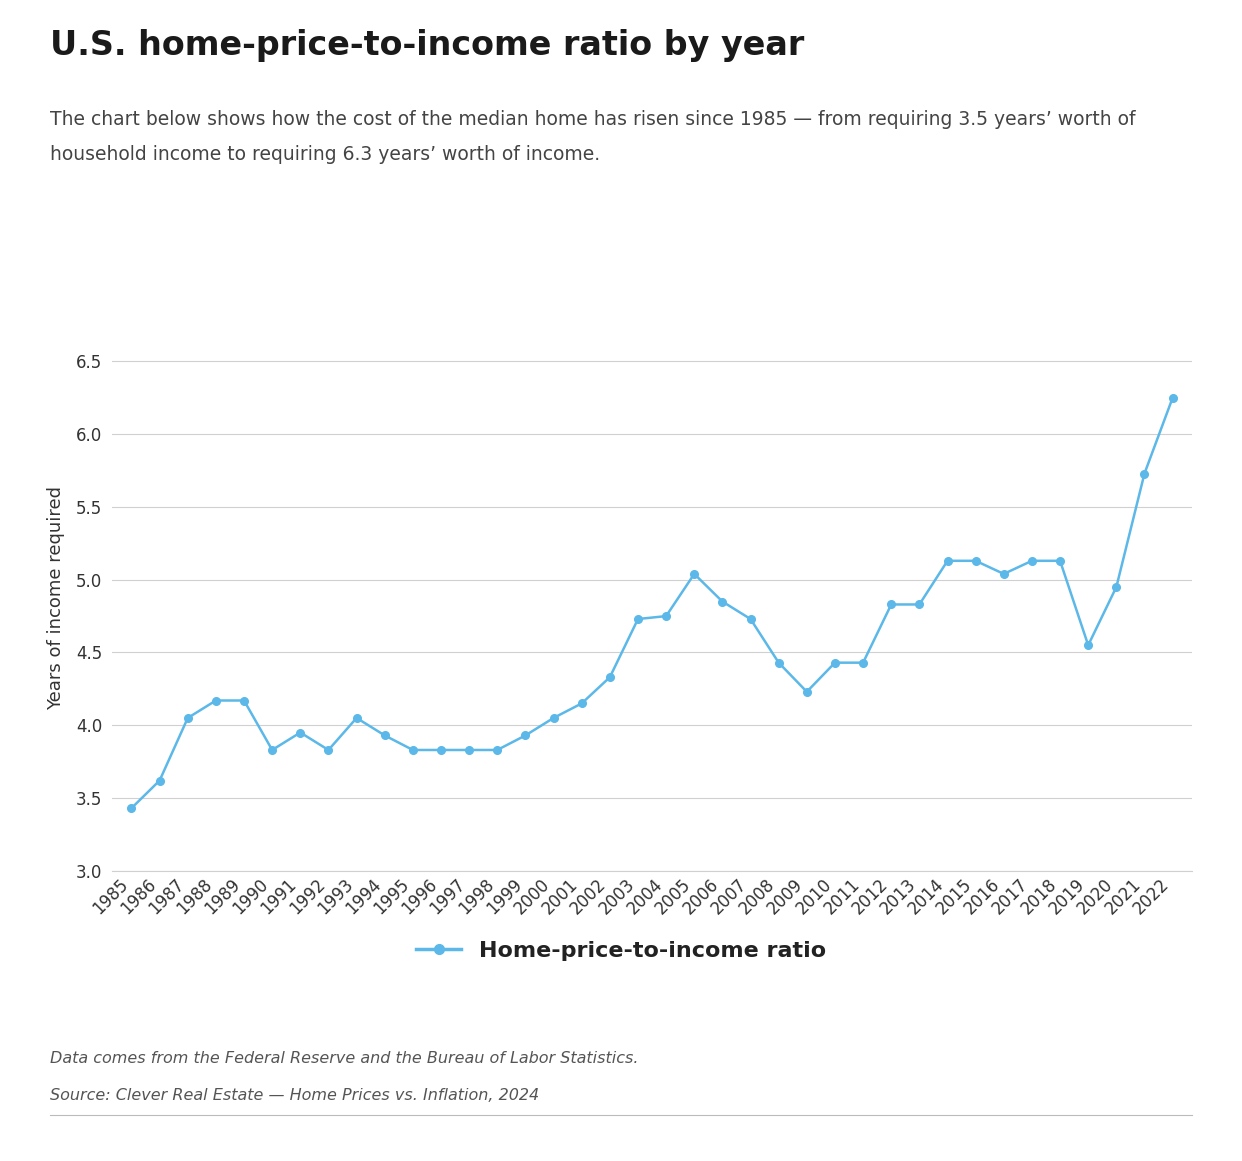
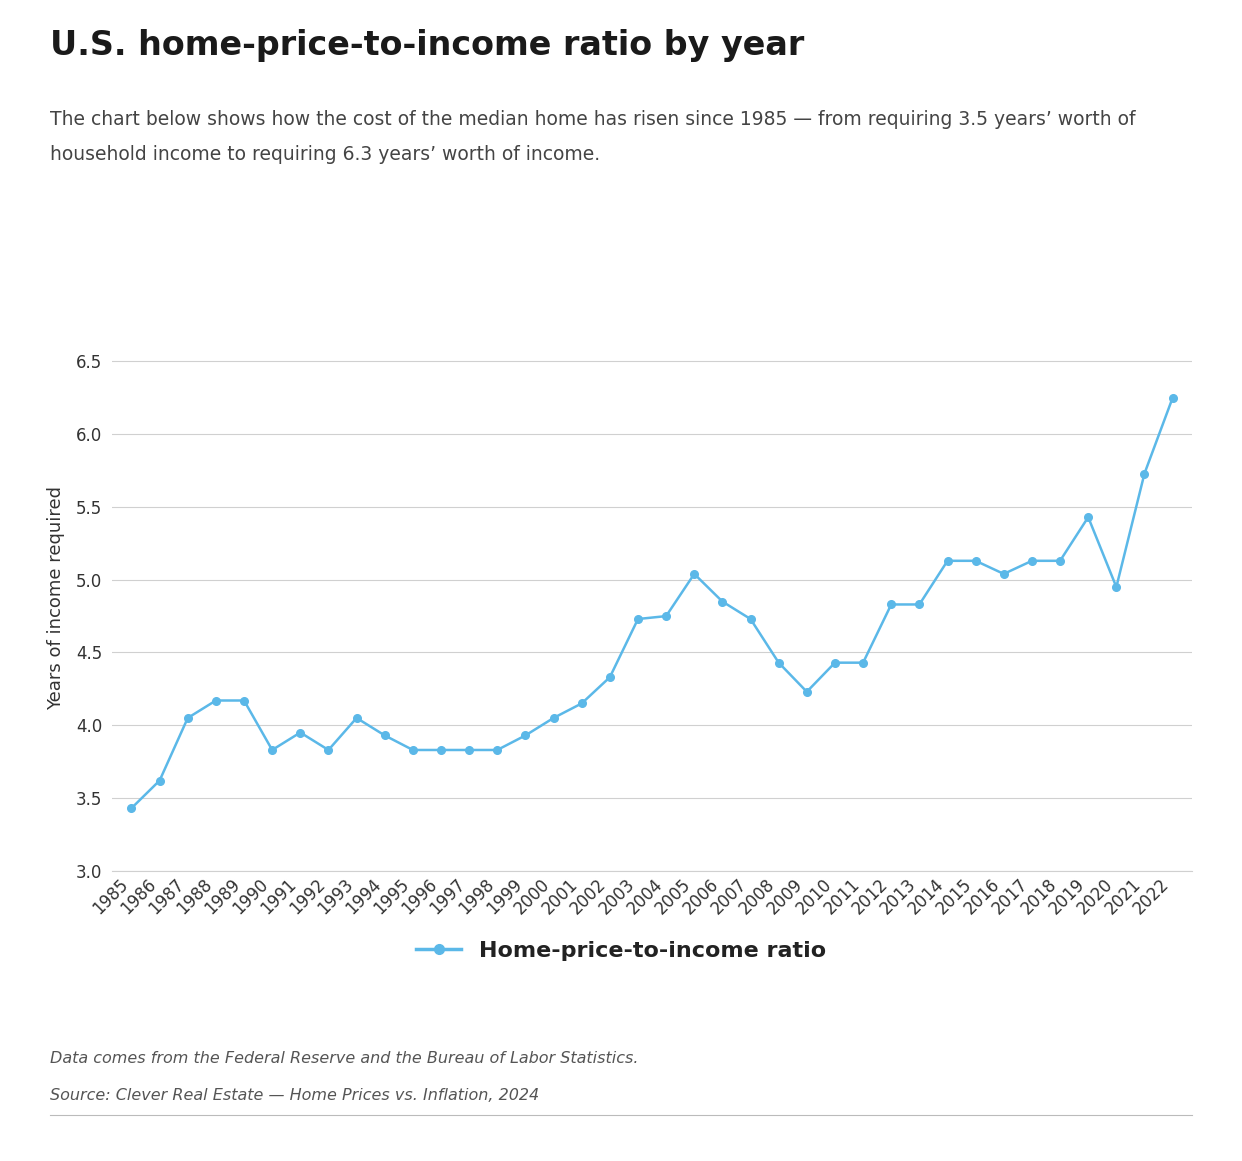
2019: 4.55 -> 5.43
